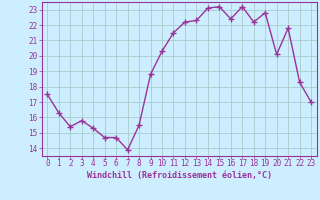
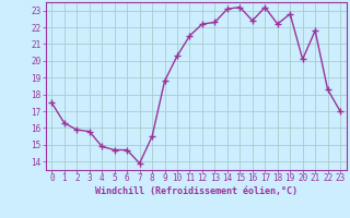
2: 15.4 -> 15.9
4: 15.3 -> 14.9
